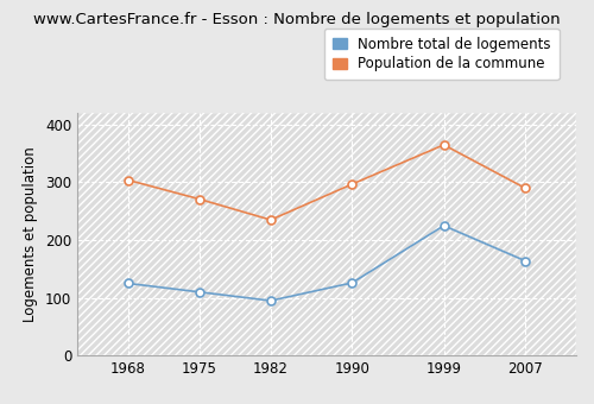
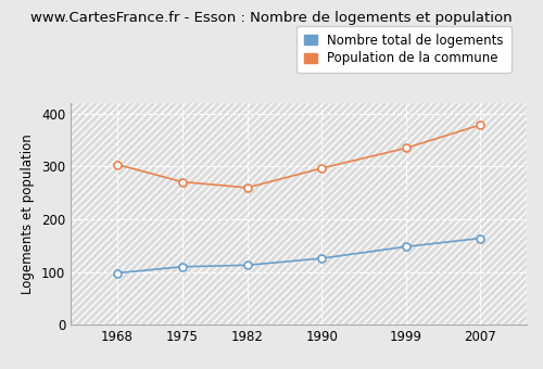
Nombre total de logements/1968: 125 -> 98
Nombre total de logements/1982: 95 -> 113
Population de la commune/1982: 235 -> 260
Nombre total de logements/1999: 225 -> 148
Population de la commune/1999: 365 -> 335
Population de la commune/2007: 290 -> 379
